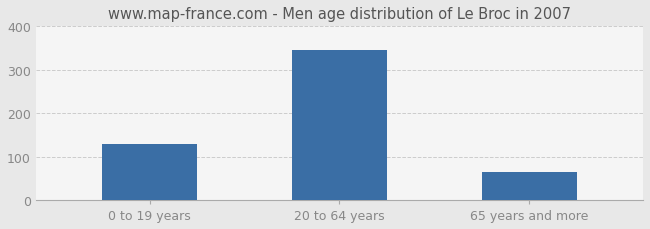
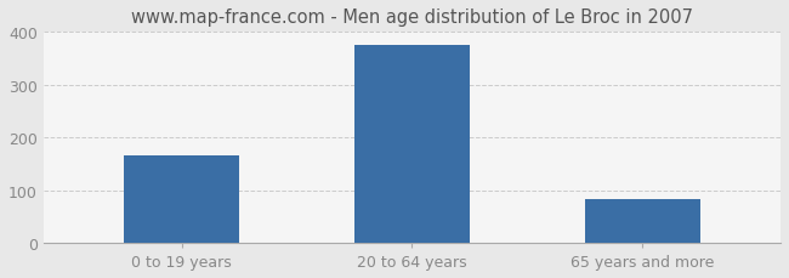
0 to 19 years: 130 -> 165
20 to 64 years: 345 -> 375
65 years and more: 65 -> 83
